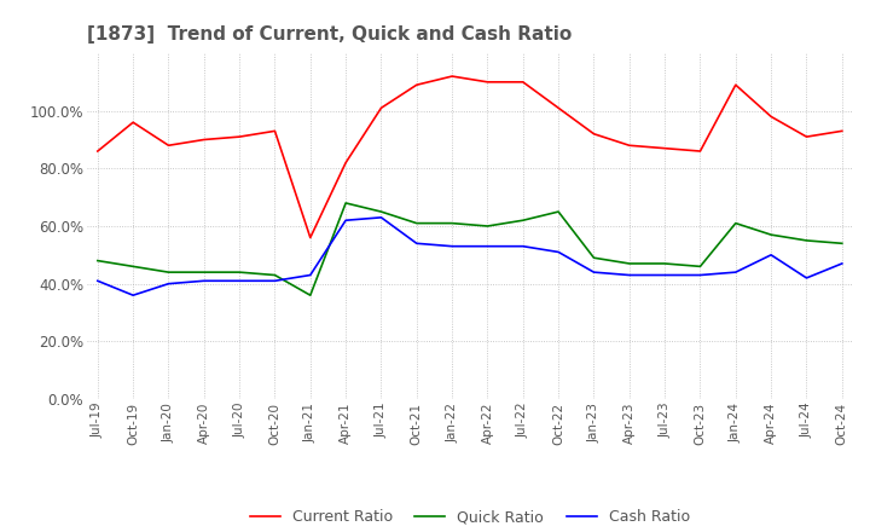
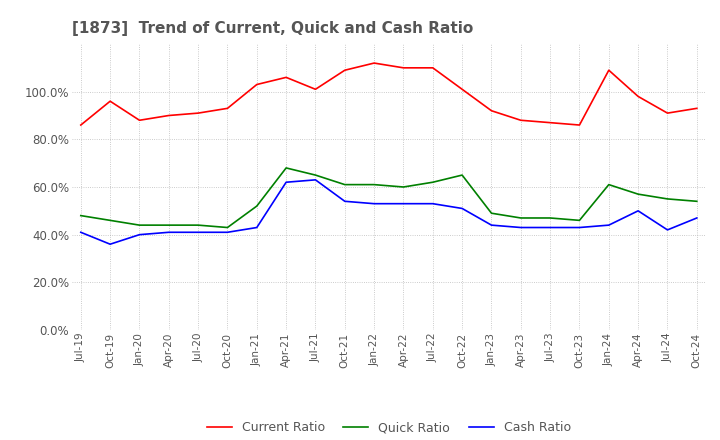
Current Ratio/Jan-21: 56% -> 103%
Quick Ratio/Jan-21: 36% -> 52%
Current Ratio/Apr-21: 82% -> 106%
